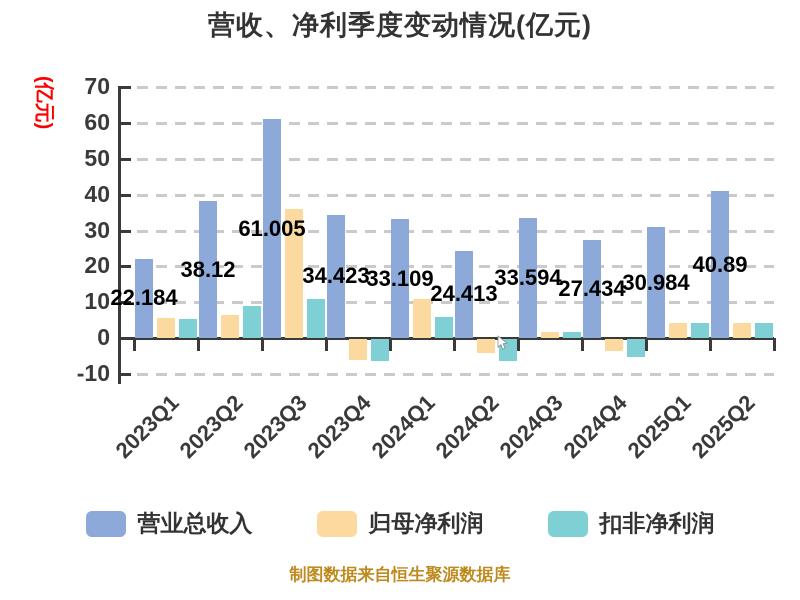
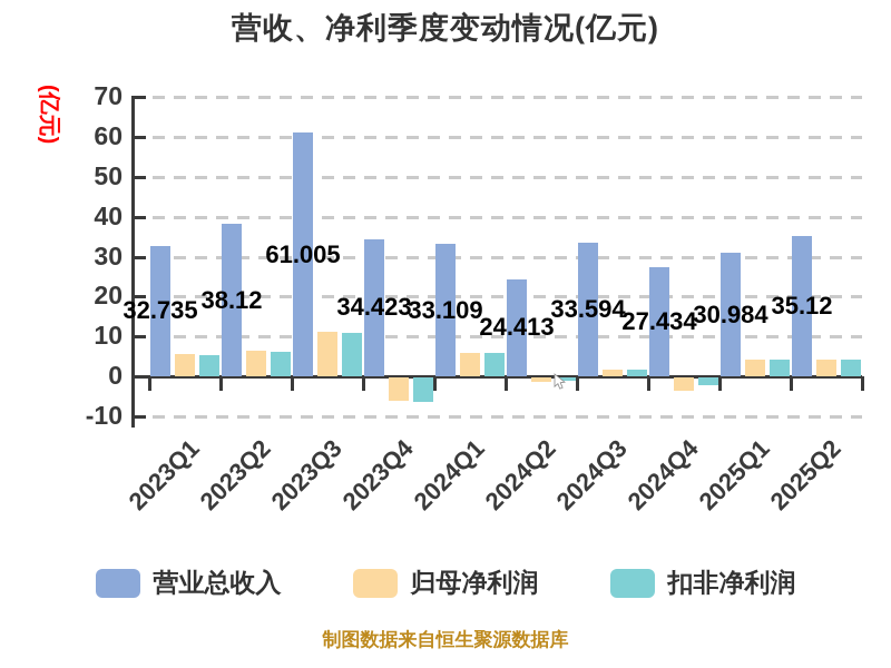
营业总收入/2023Q1: 22.184 -> 32.735
扣非净利润/2023Q2: 9 -> 6
归母净利润/2023Q3: 36 -> 11
归母净利润/2024Q1: 11 -> 6
归母净利润/2024Q2: -4 -> -1
扣非净利润/2024Q2: -6 -> -1
扣非净利润/2024Q4: -5 -> -2
营业总收入/2025Q2: 40.89 -> 35.12
